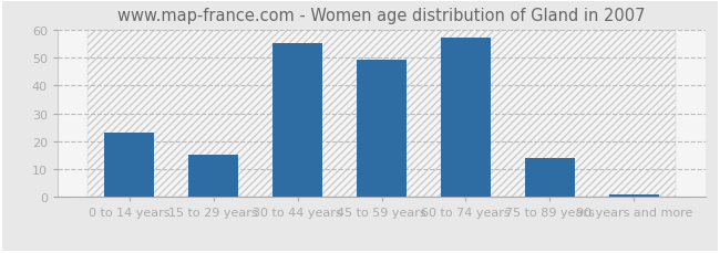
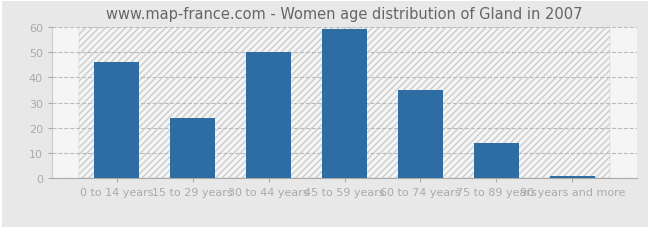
0 to 14 years: 23 -> 46
15 to 29 years: 15 -> 24
30 to 44 years: 55 -> 50
45 to 59 years: 49 -> 59
60 to 74 years: 57 -> 35
